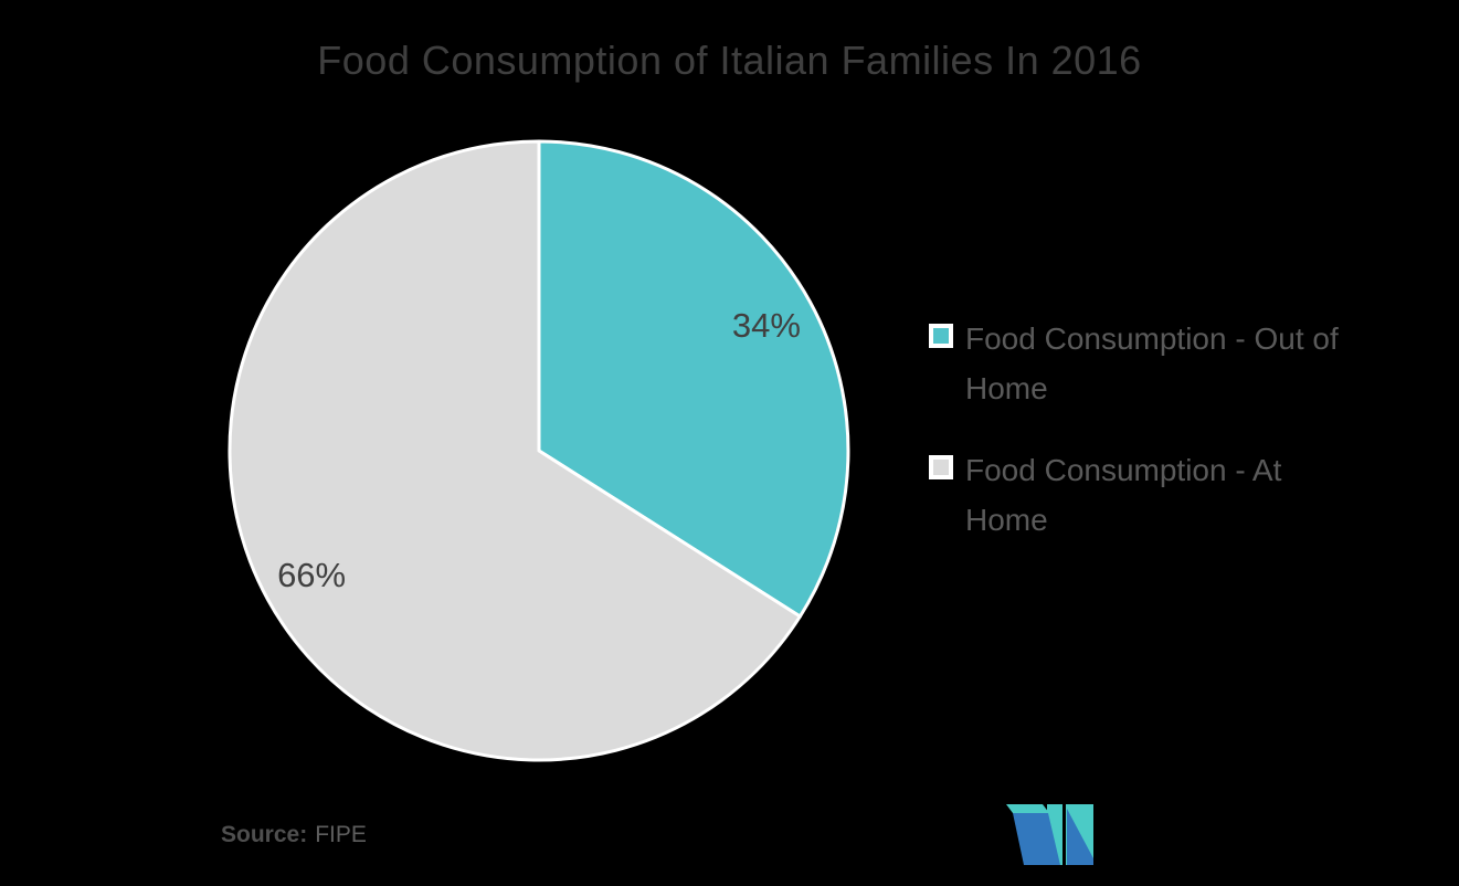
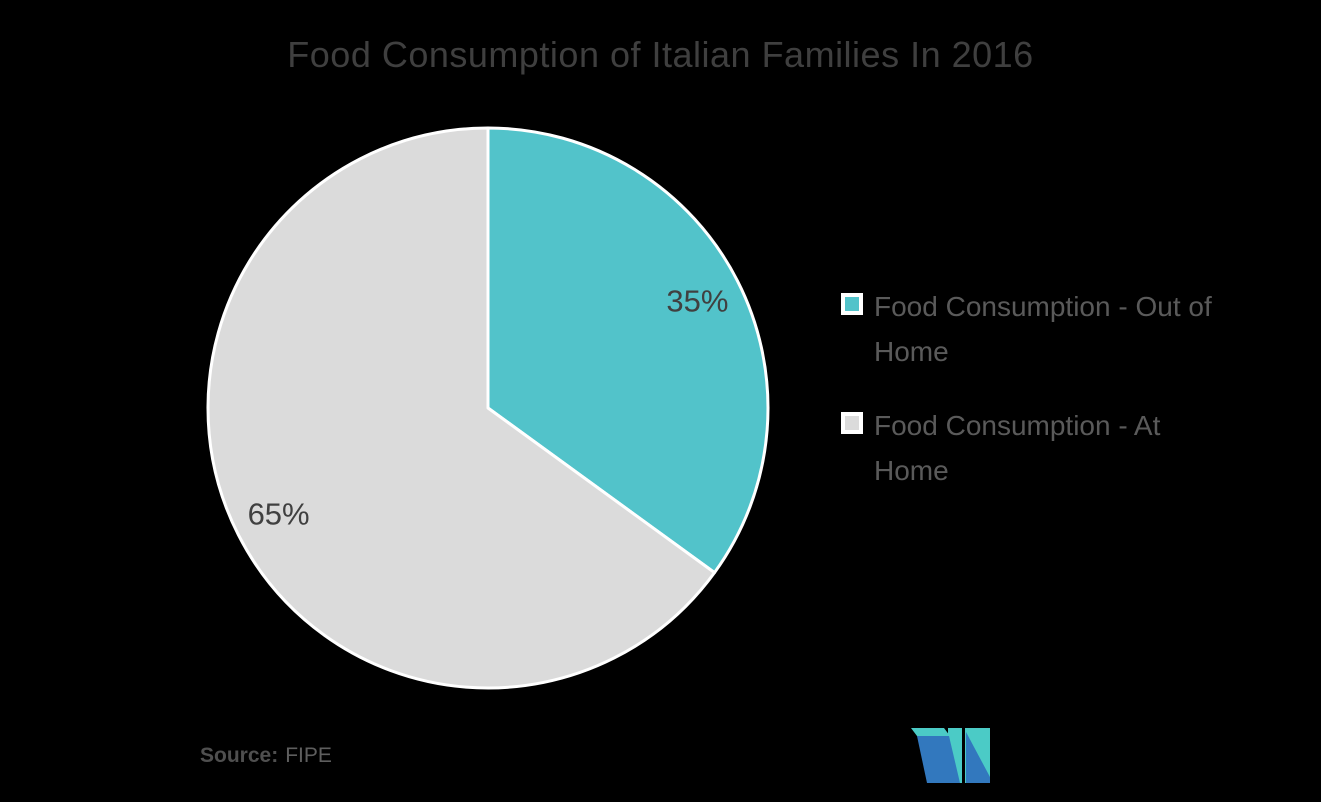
Food Consumption - Out of Home: 34% -> 35%
Food Consumption - At Home: 66% -> 65%
